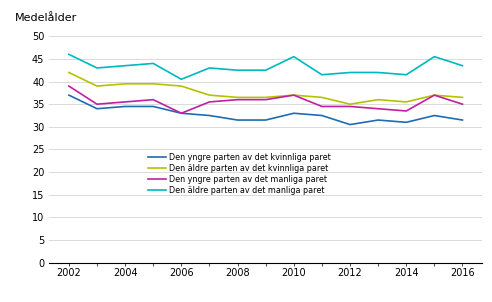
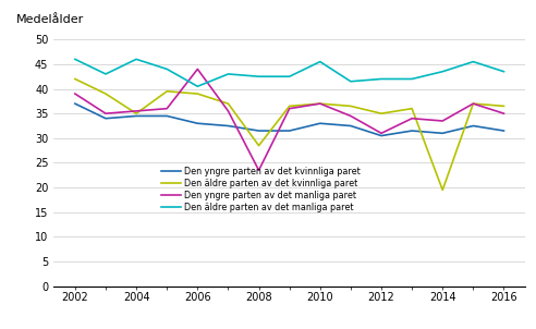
Den äldre parten av det kvinnliga paret/2004: 39.5 -> 35.0
Den äldre parten av det manliga paret/2004: 43.5 -> 46.0
Den yngre parten av det manliga paret/2006: 33.0 -> 44.0
Den äldre parten av det kvinnliga paret/2008: 36.5 -> 28.5
Den yngre parten av det manliga paret/2008: 36.0 -> 23.5
Den yngre parten av det manliga paret/2012: 34.5 -> 31.0
Den äldre parten av det kvinnliga paret/2014: 35.5 -> 19.5
Den äldre parten av det manliga paret/2014: 41.5 -> 43.5
